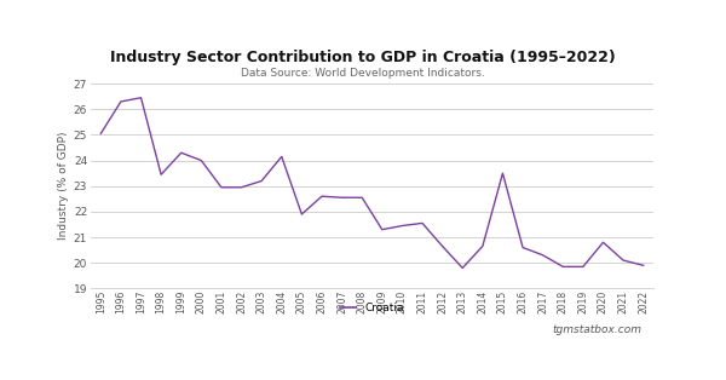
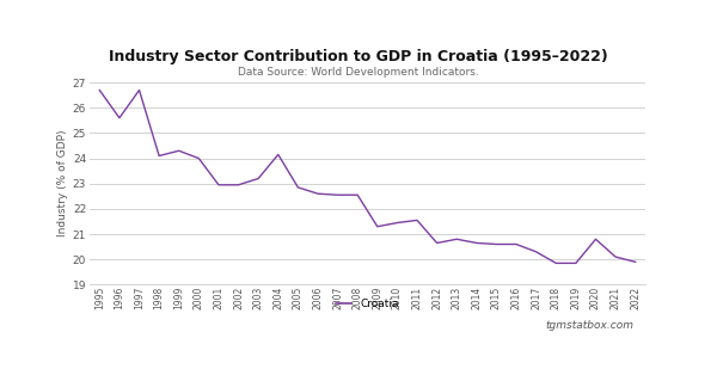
1995: 25.05 -> 26.70
1996: 26.30 -> 25.60
1997: 26.45 -> 26.70
1998: 23.45 -> 24.10
2005: 21.90 -> 22.85
2013: 19.80 -> 20.80
2015: 23.50 -> 20.60
